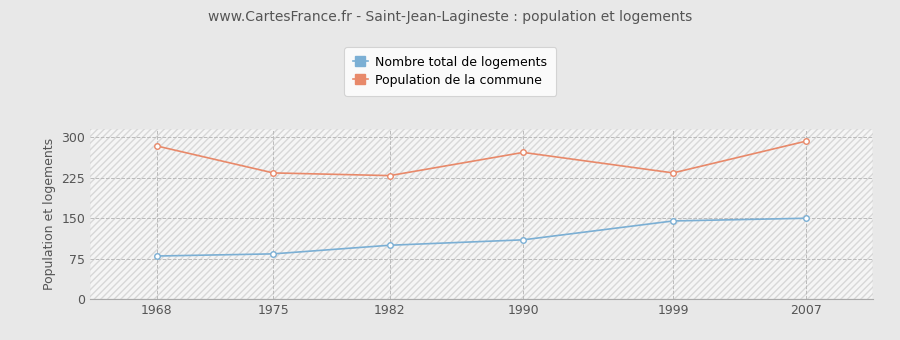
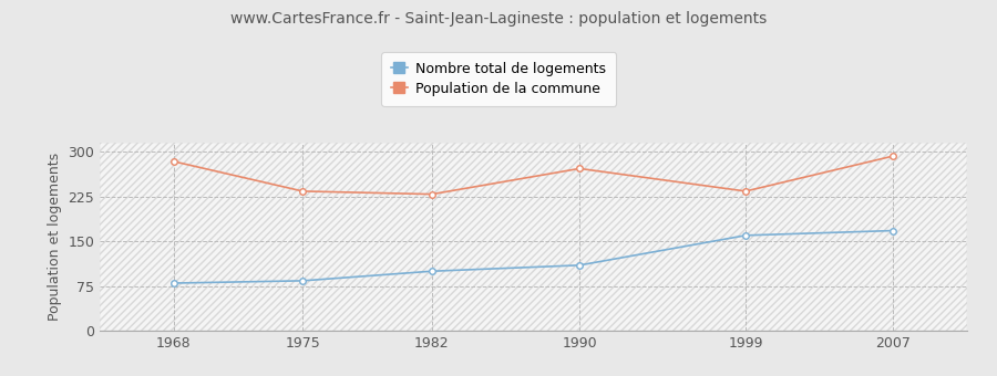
Nombre total de logements/1999: 145 -> 160
Nombre total de logements/2007: 150 -> 168
